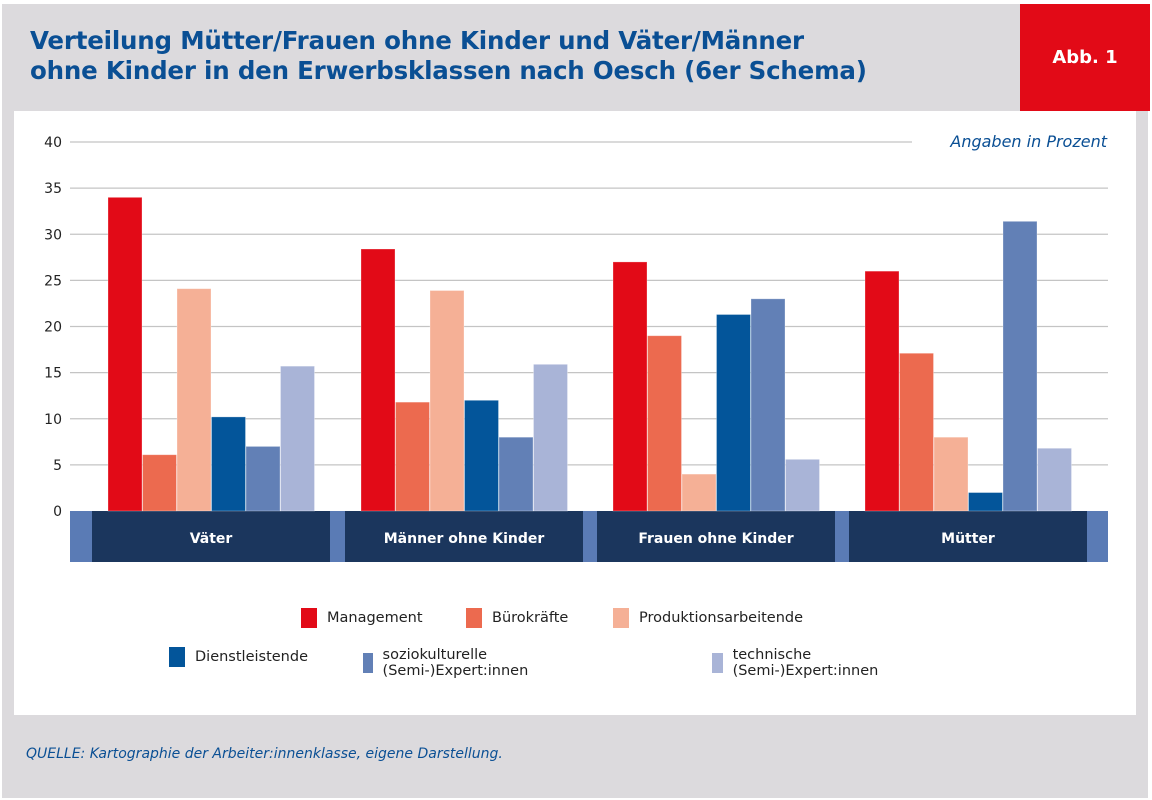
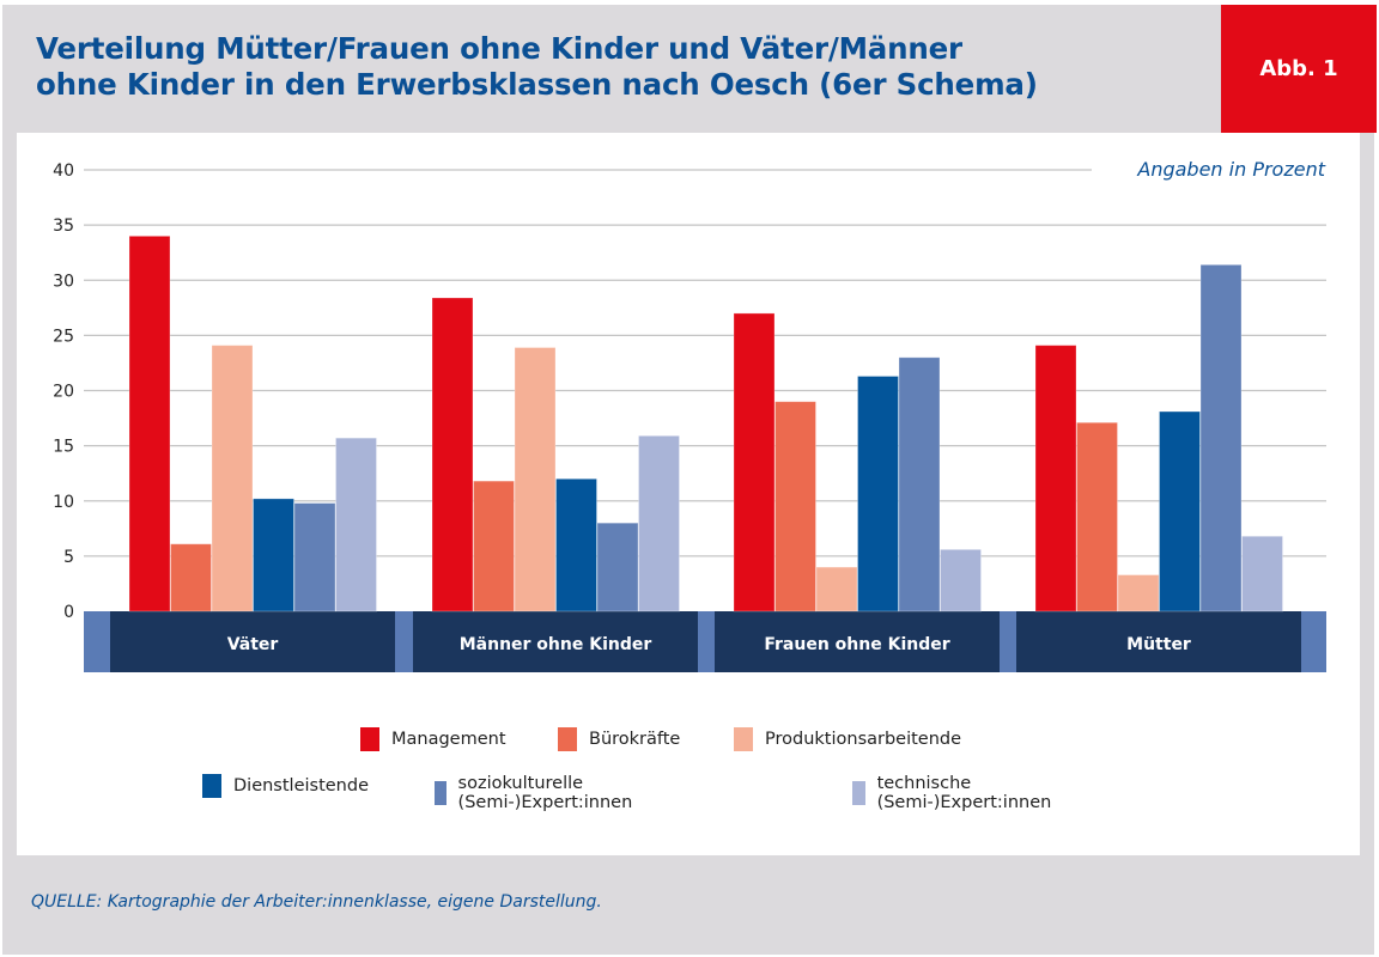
soziokulturelle (Semi-)Expert:innen/Väter: 7 -> 10
Management/Mütter: 26 -> 24
Produktionsarbeitende/Mütter: 8 -> 3
Dienstleistende/Mütter: 2 -> 18
